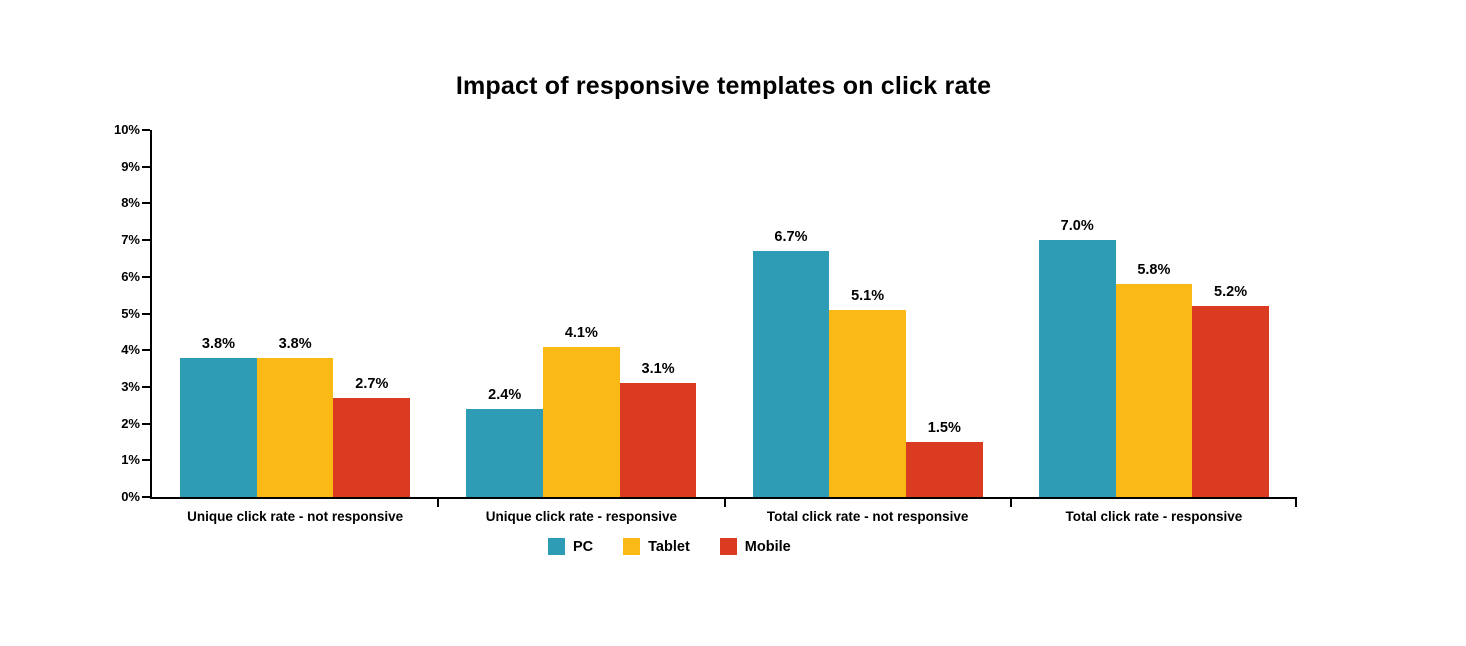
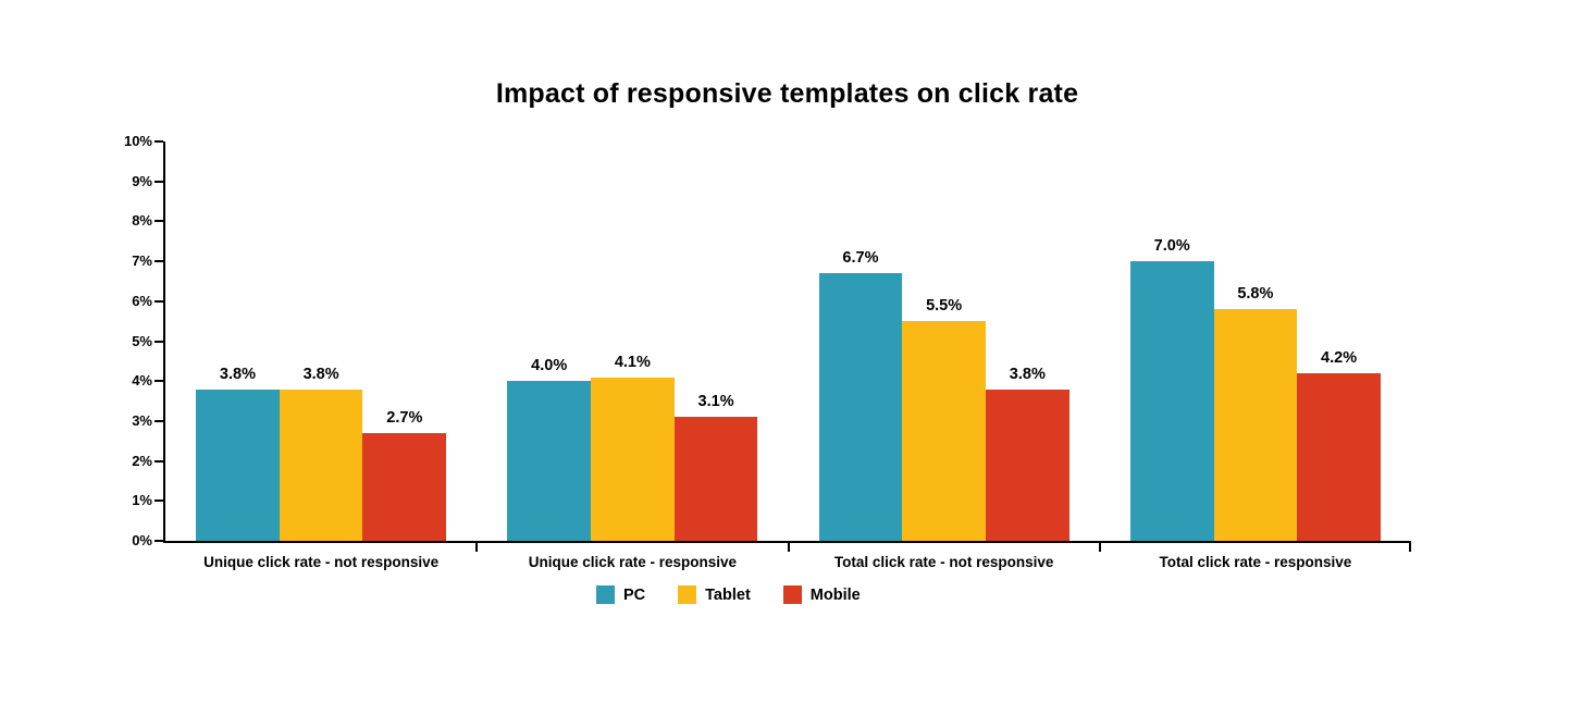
PC/Unique click rate - responsive: 2.4% -> 4.0%
Tablet/Total click rate - not responsive: 5.1% -> 5.5%
Mobile/Total click rate - not responsive: 1.5% -> 3.8%
Mobile/Total click rate - responsive: 5.2% -> 4.2%
